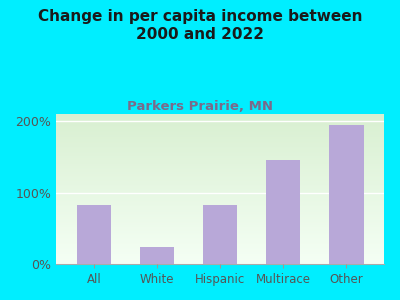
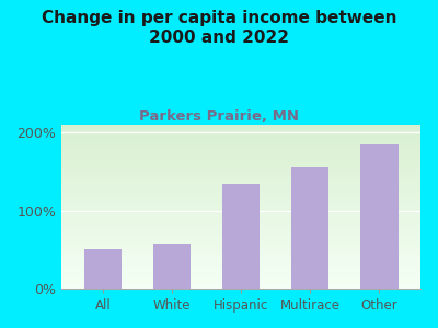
All: 82% -> 50%
White: 24% -> 58%
Hispanic: 82% -> 135%
Multirace: 146% -> 155%
Other: 194% -> 185%
